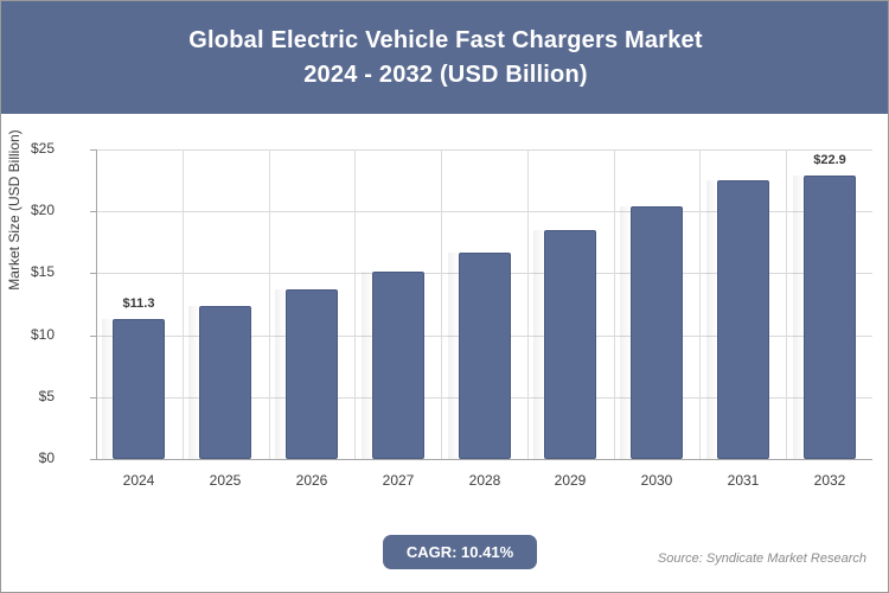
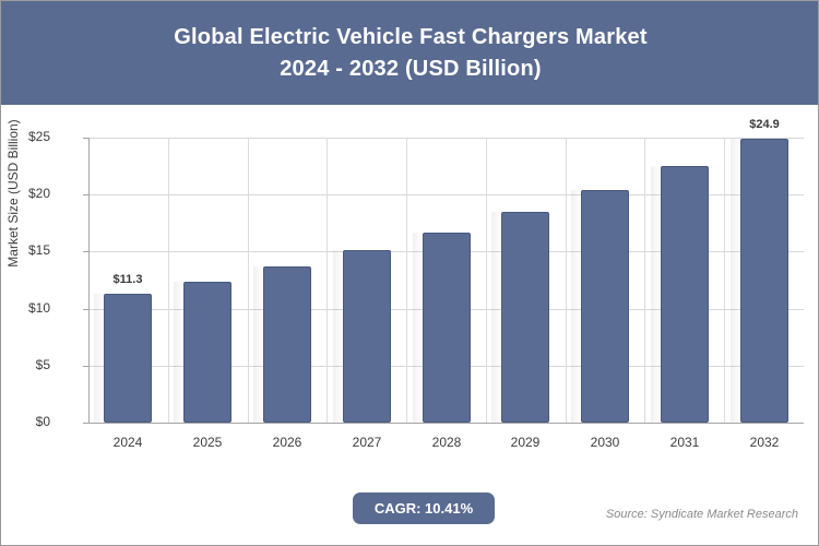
2032: $22.9 -> $24.9
